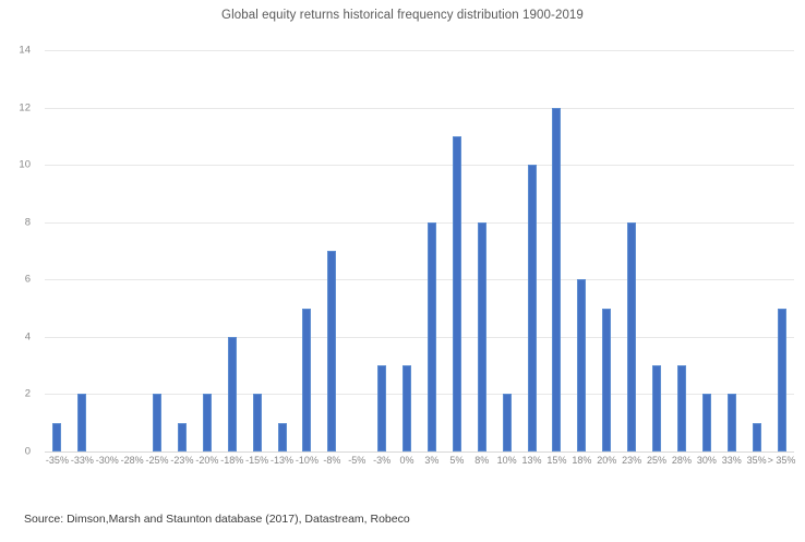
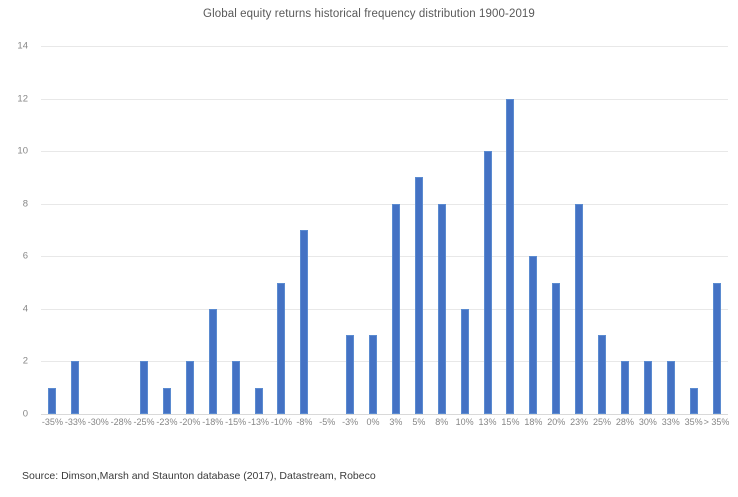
5%: 11 -> 9
10%: 2 -> 4
28%: 3 -> 2
